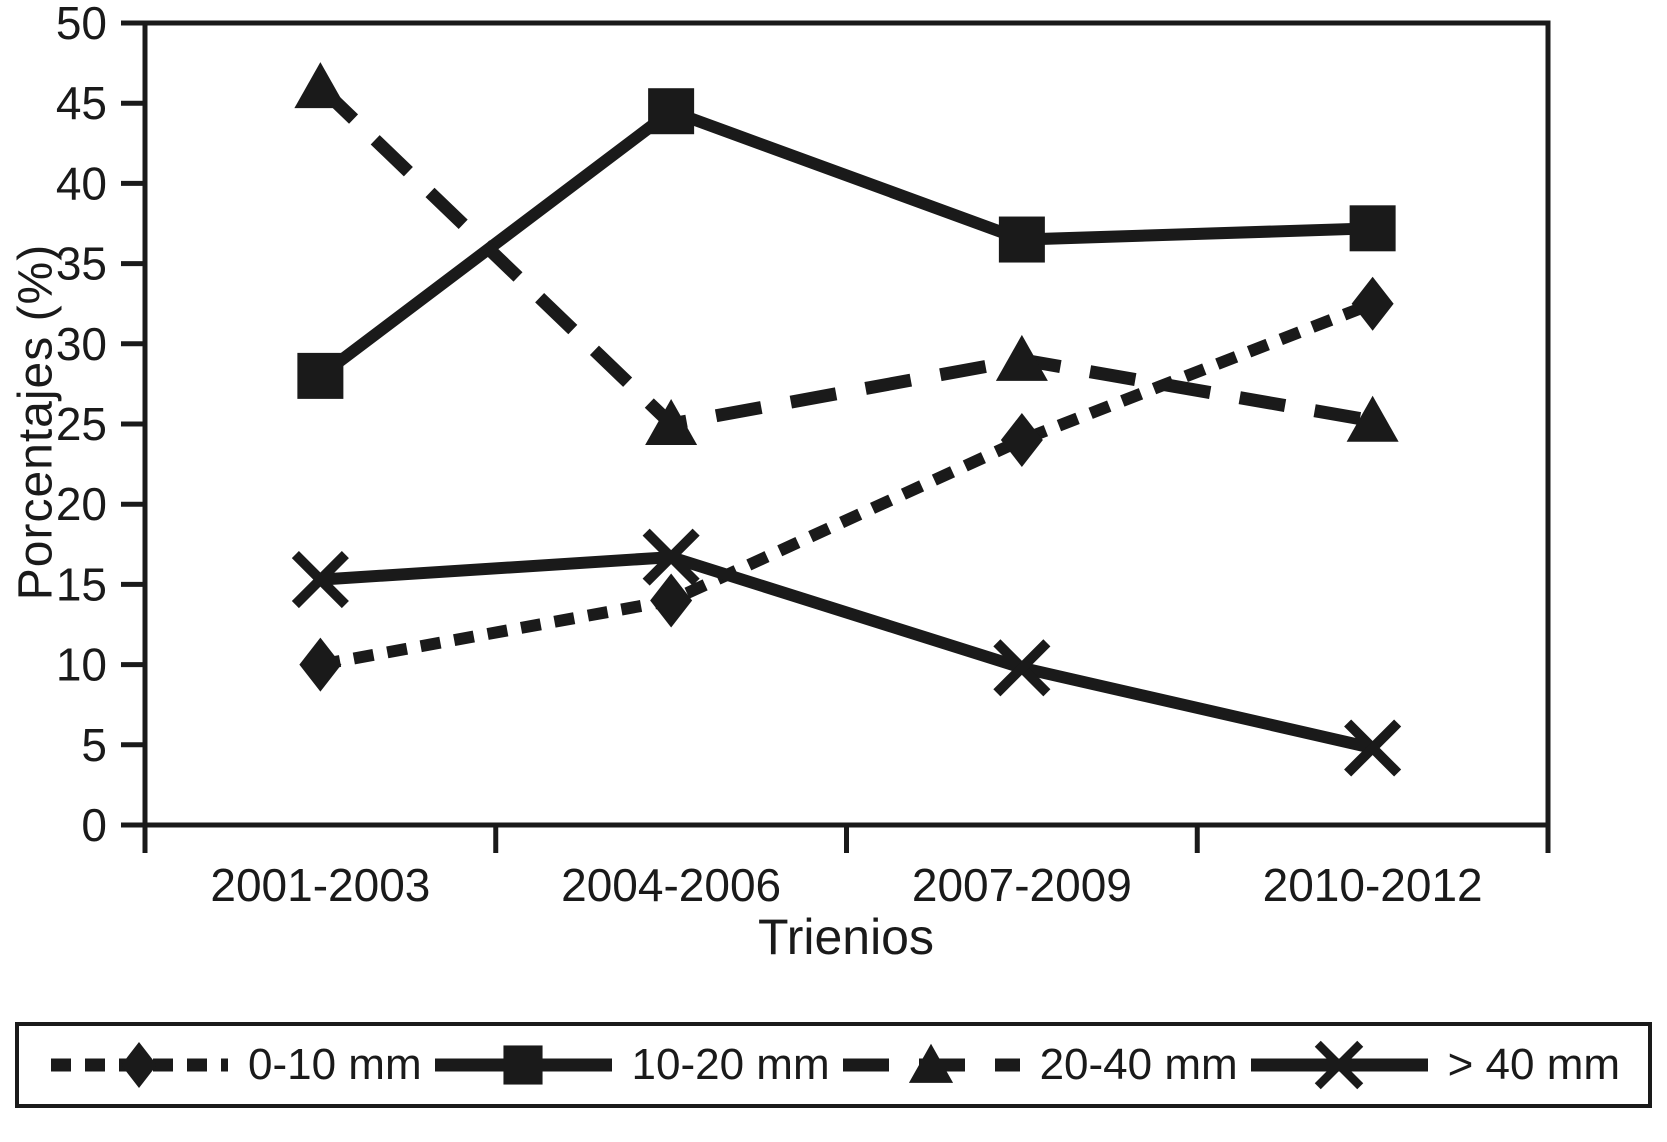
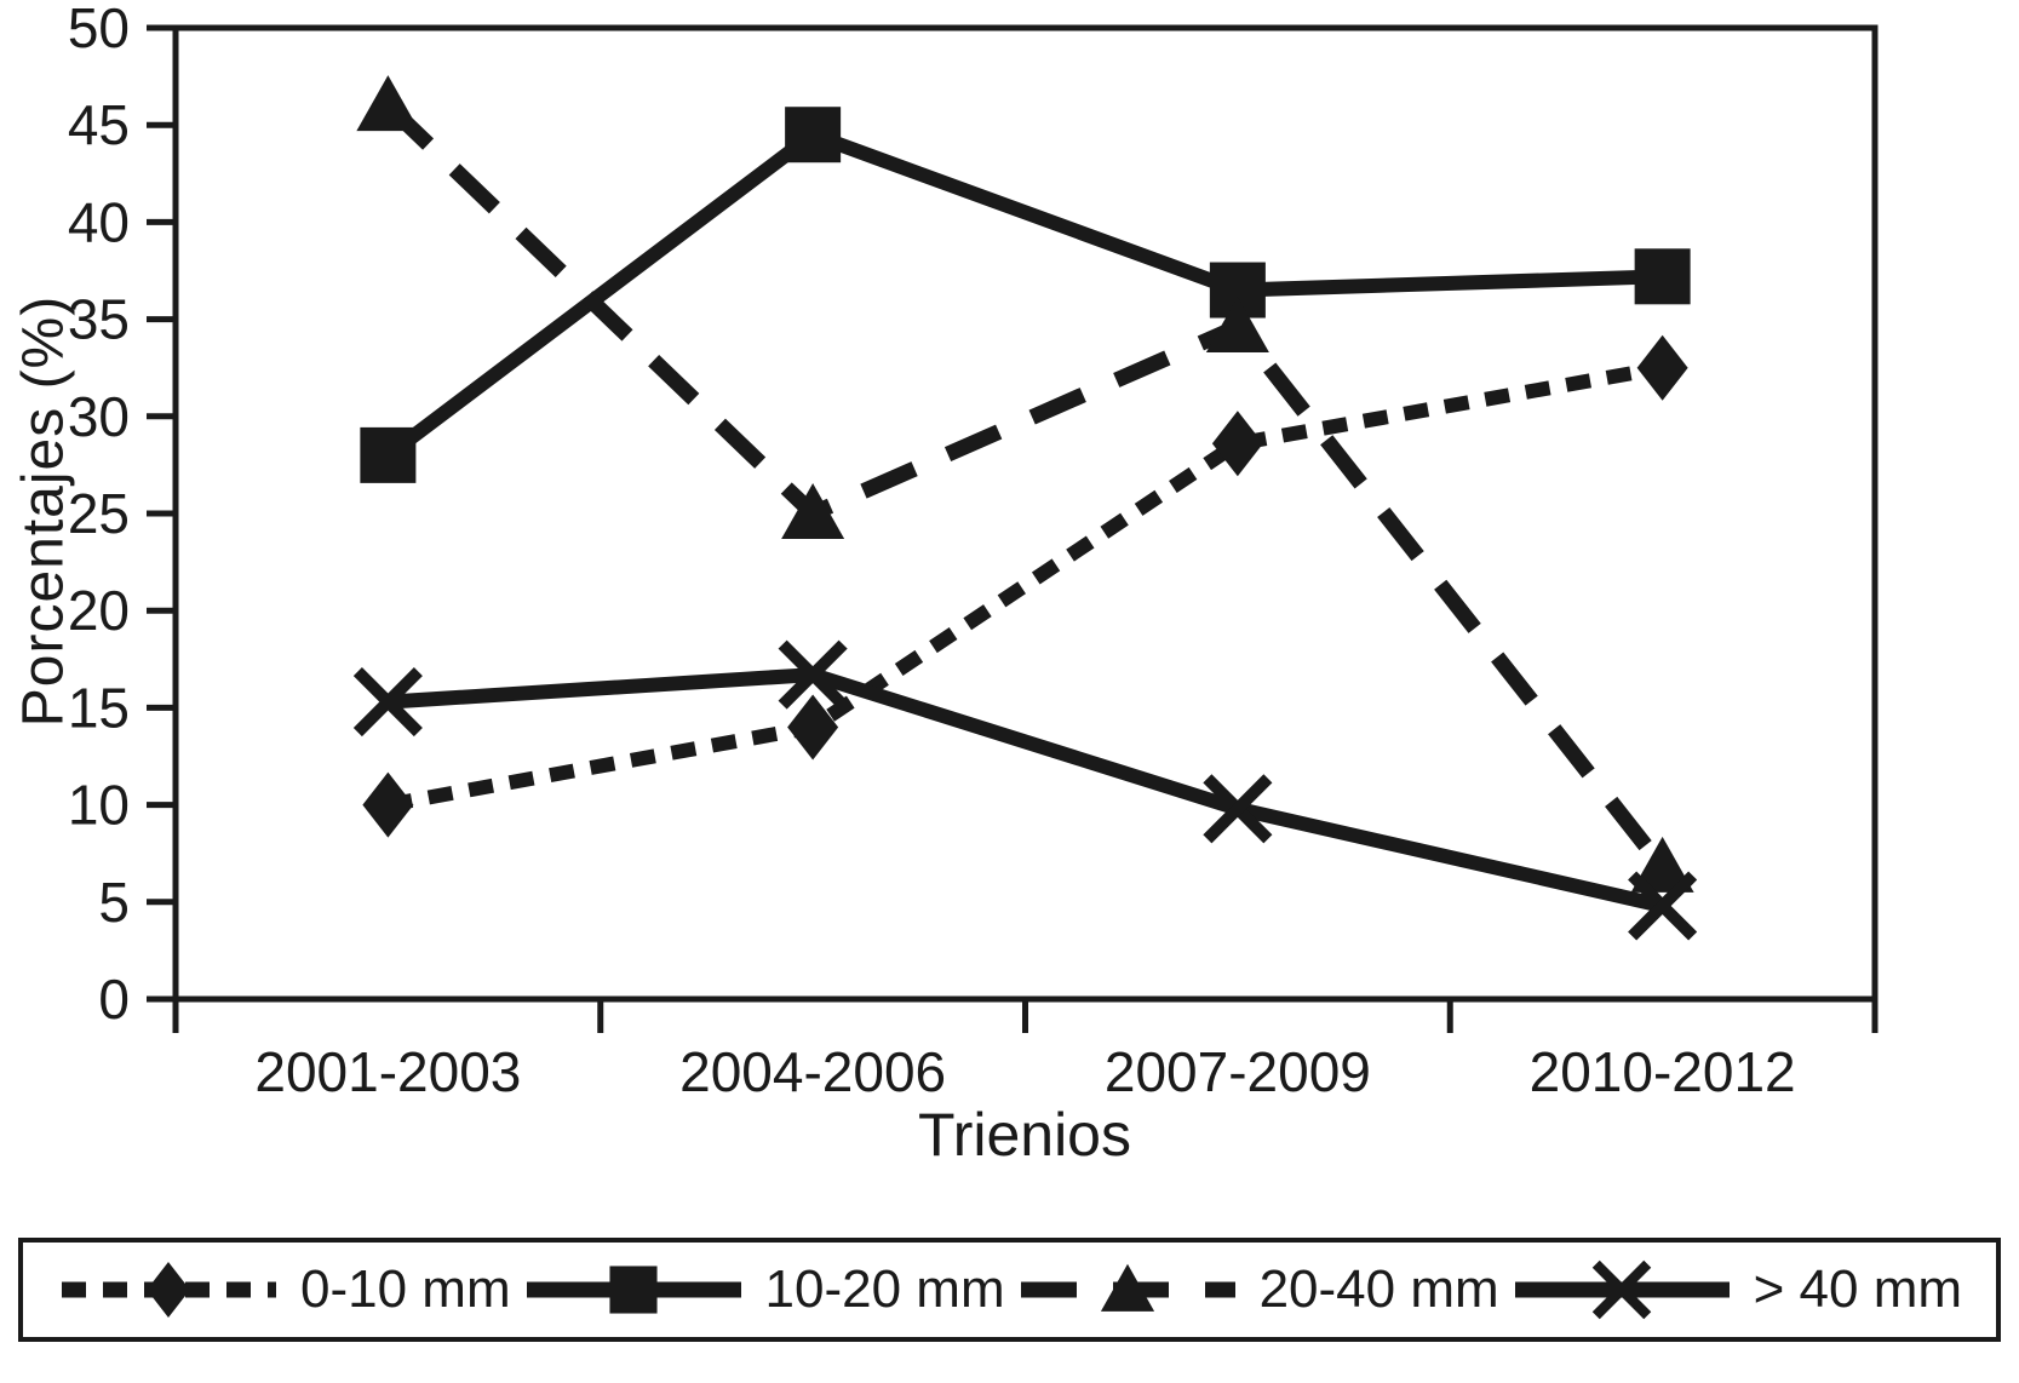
0-10 mm/2007-2009: 24.0 -> 28.6
20-40 mm/2007-2009: 29.0 -> 34.6
20-40 mm/2010-2012: 25.2 -> 6.8
